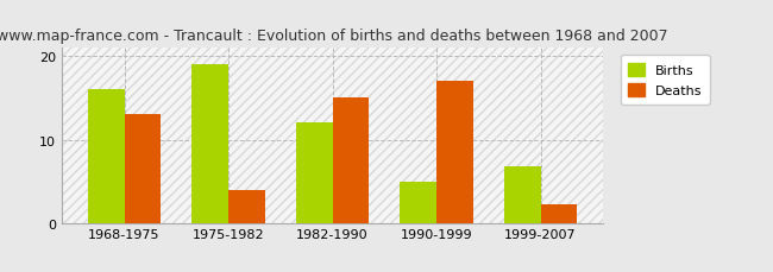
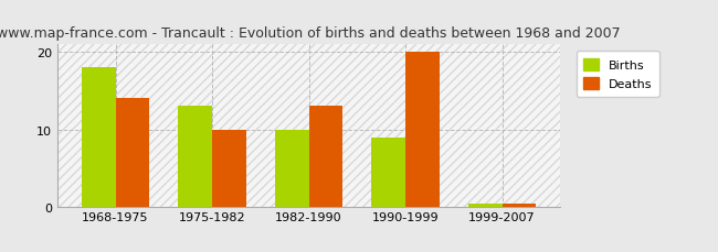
Births/1968-1975: 16.0 -> 18.0
Deaths/1968-1975: 13.0 -> 14.0
Births/1975-1982: 19.0 -> 13.0
Deaths/1975-1982: 4.0 -> 10.0
Births/1982-1990: 12.0 -> 10.0
Deaths/1982-1990: 15.0 -> 13.0
Births/1990-1999: 5.0 -> 9.0
Deaths/1990-1999: 17.0 -> 20.0
Births/1999-2007: 6.8 -> 0.3
Deaths/1999-2007: 2.2 -> 0.3
